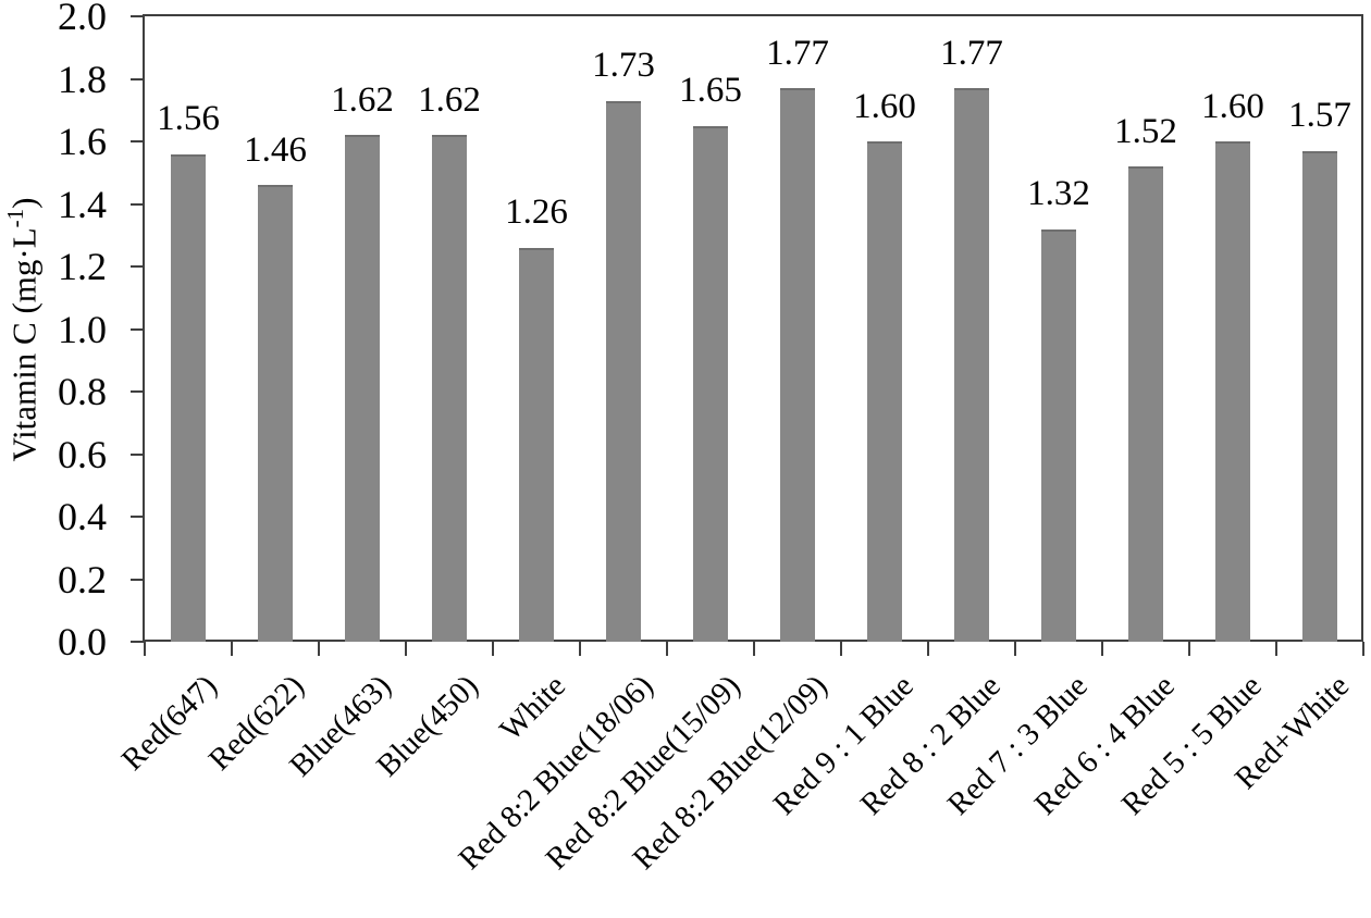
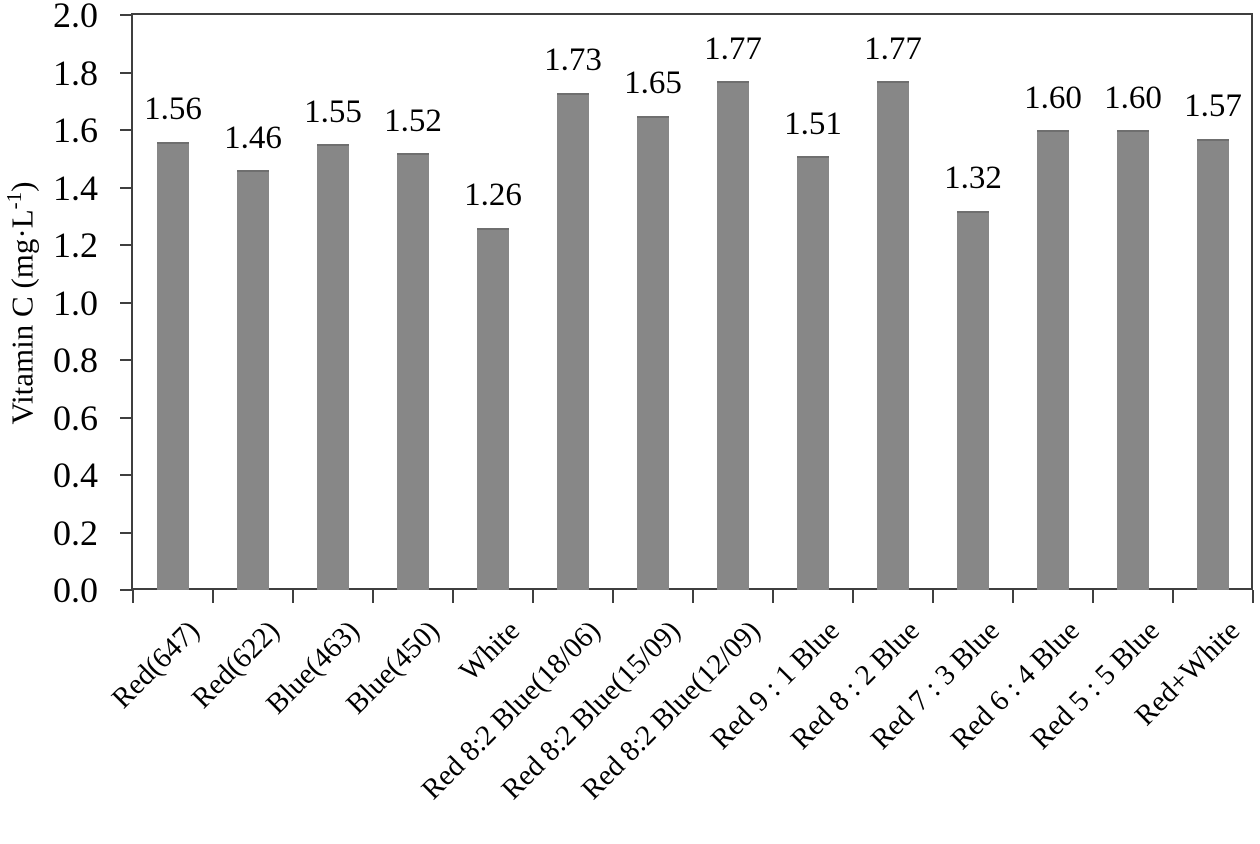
Blue(463): 1.62 -> 1.55
Blue(450): 1.62 -> 1.52
Red 9 : 1 Blue: 1.60 -> 1.51
Red 6 : 4 Blue: 1.52 -> 1.60
